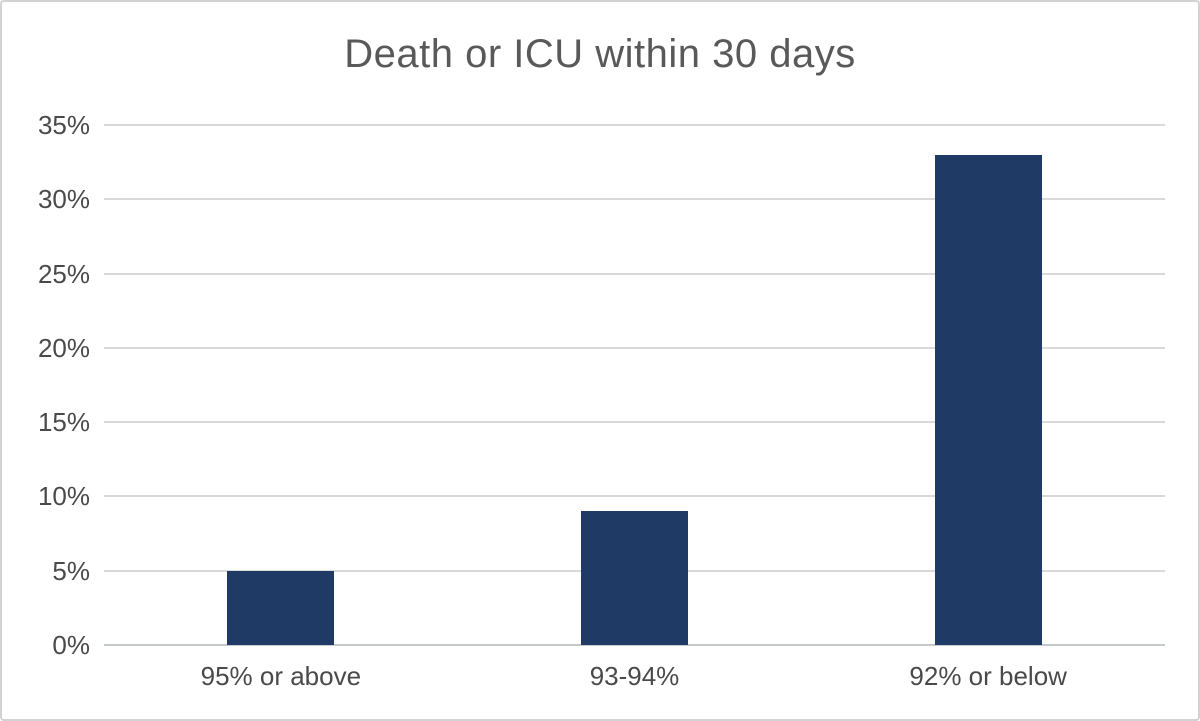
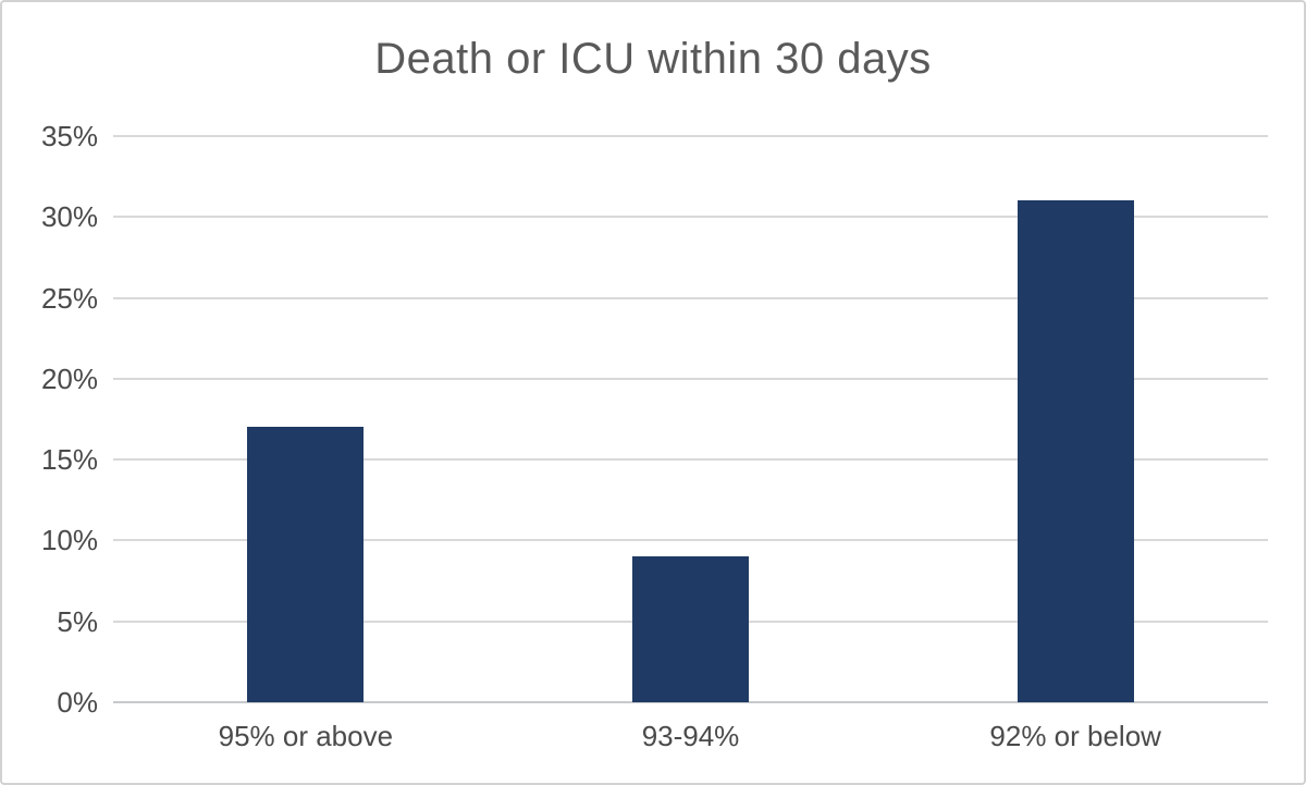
95% or above: 5% -> 17%
92% or below: 33% -> 31%
